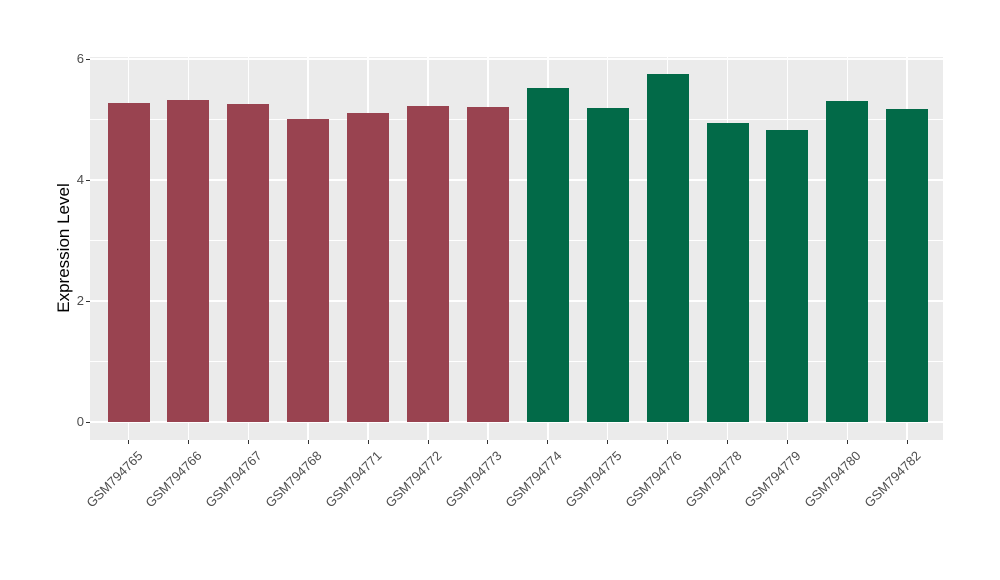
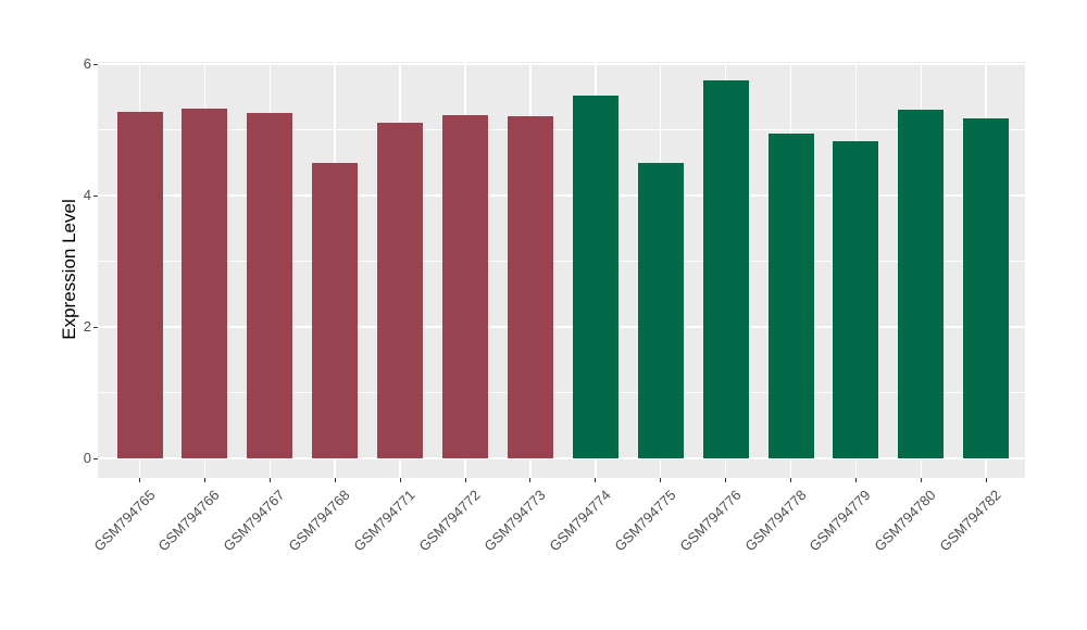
GSM794768: 5.0 -> 4.5
GSM794775: 5.2 -> 4.5
